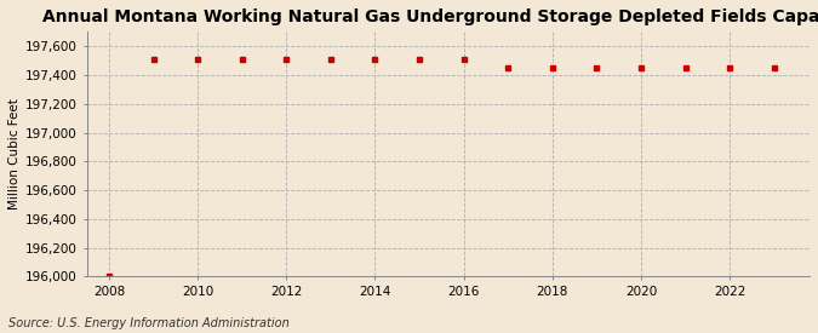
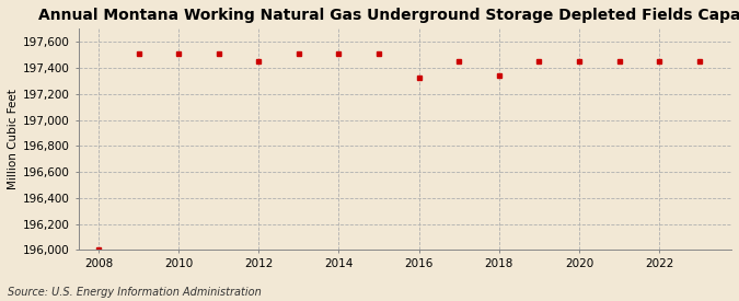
2012: 197,510 -> 197,450
2016: 197,510 -> 197,320
2018: 197,450 -> 197,340
